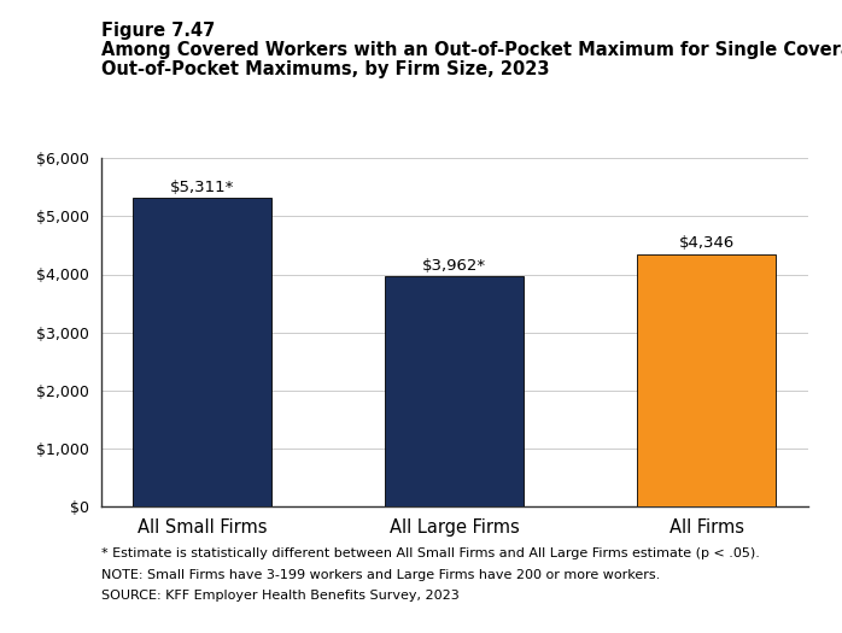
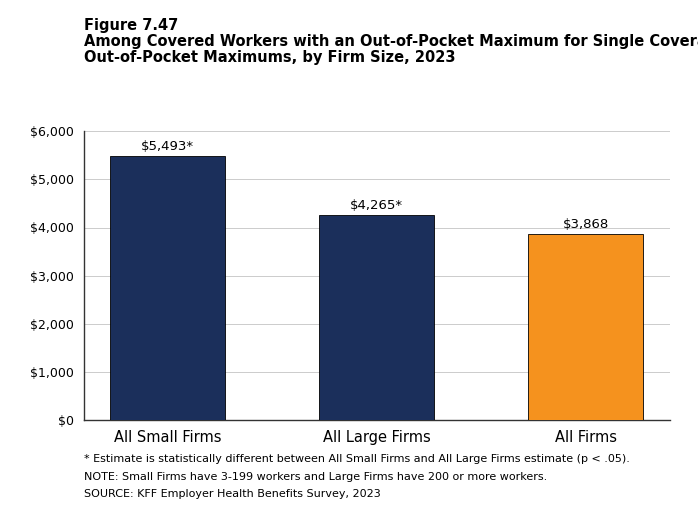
All Small Firms: $5,311* -> $5,493*
All Large Firms: $3,962* -> $4,265*
All Firms: $4,346 -> $3,868
